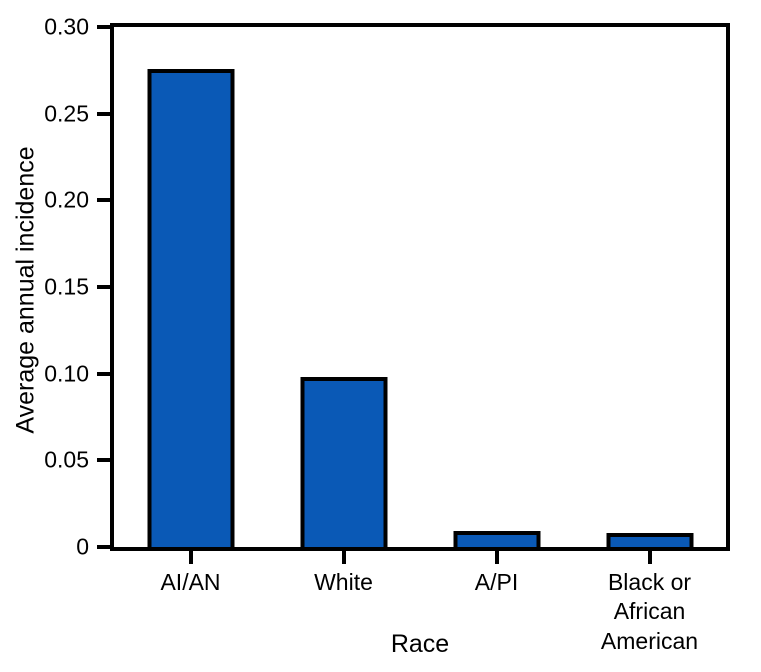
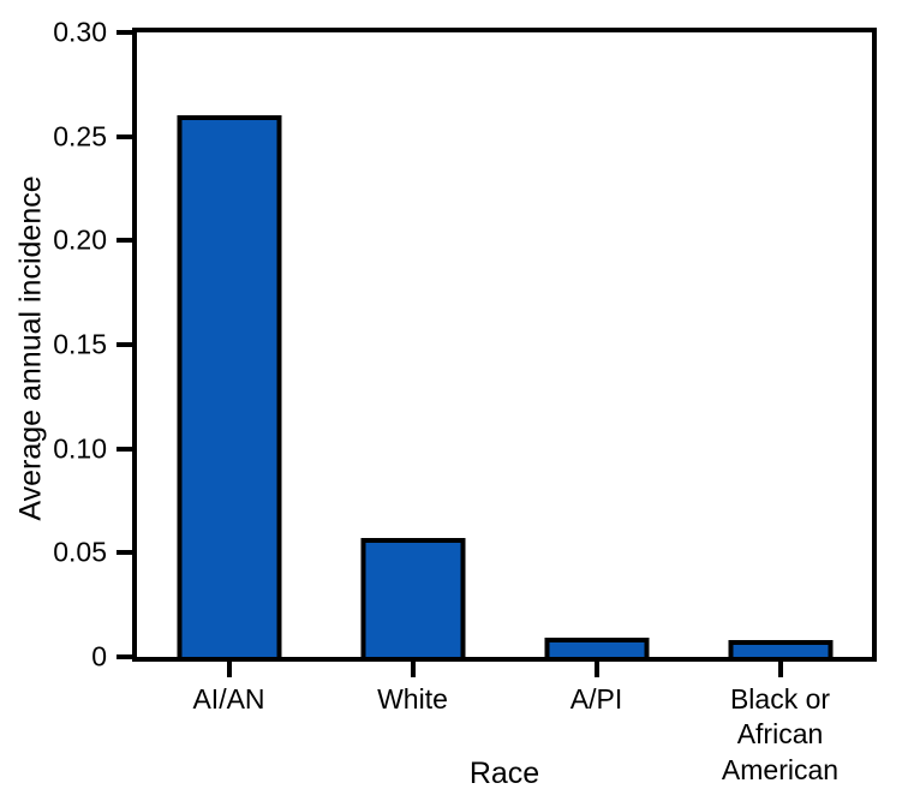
AI/AN: 0.276 -> 0.260
White: 0.098 -> 0.057
